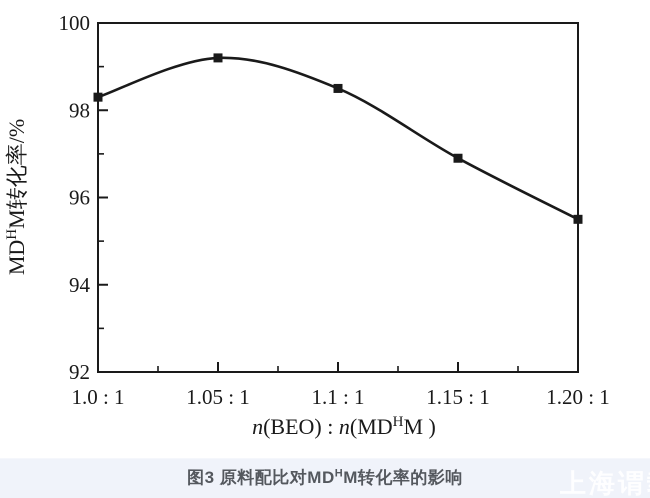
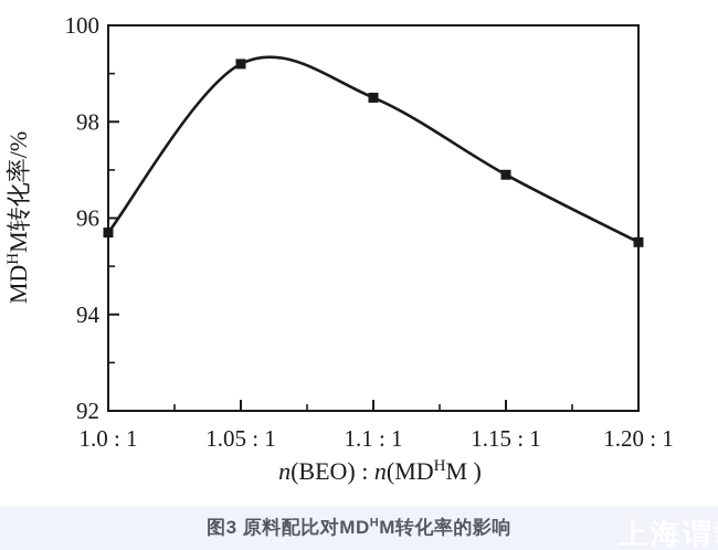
1.0 : 1: 98.3 -> 95.7
